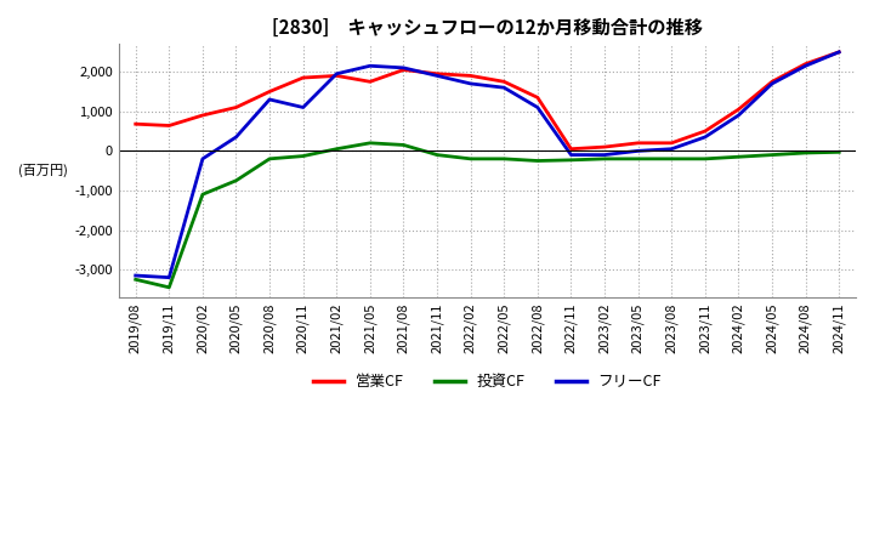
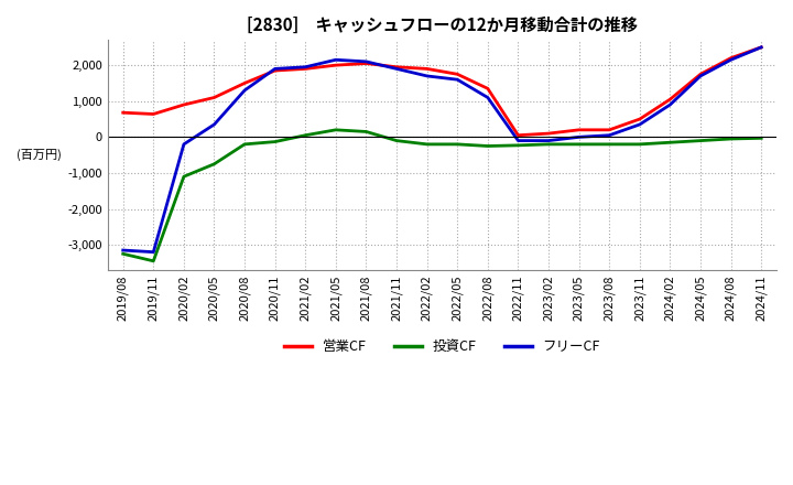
フリーCF/2020/11: 1,100 -> 1,900
営業CF/2021/05: 1,750 -> 2,000
